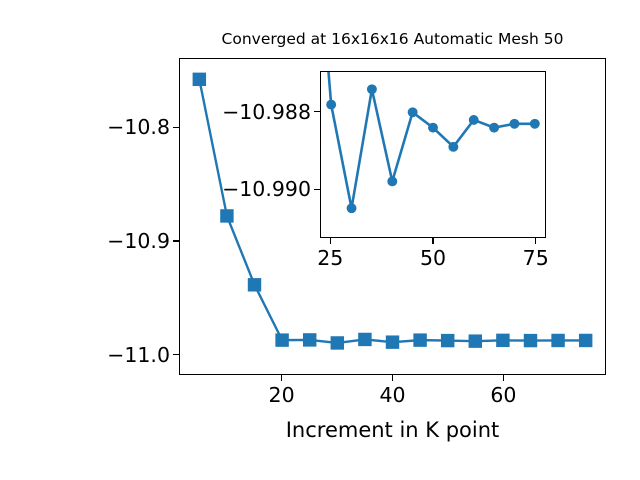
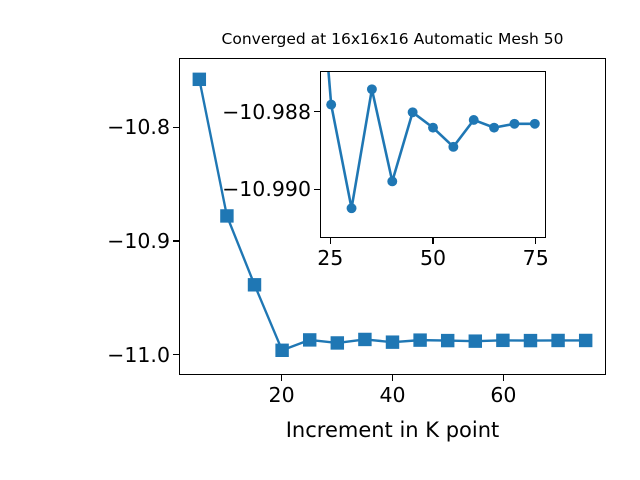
20: -10.988 -> -10.997
